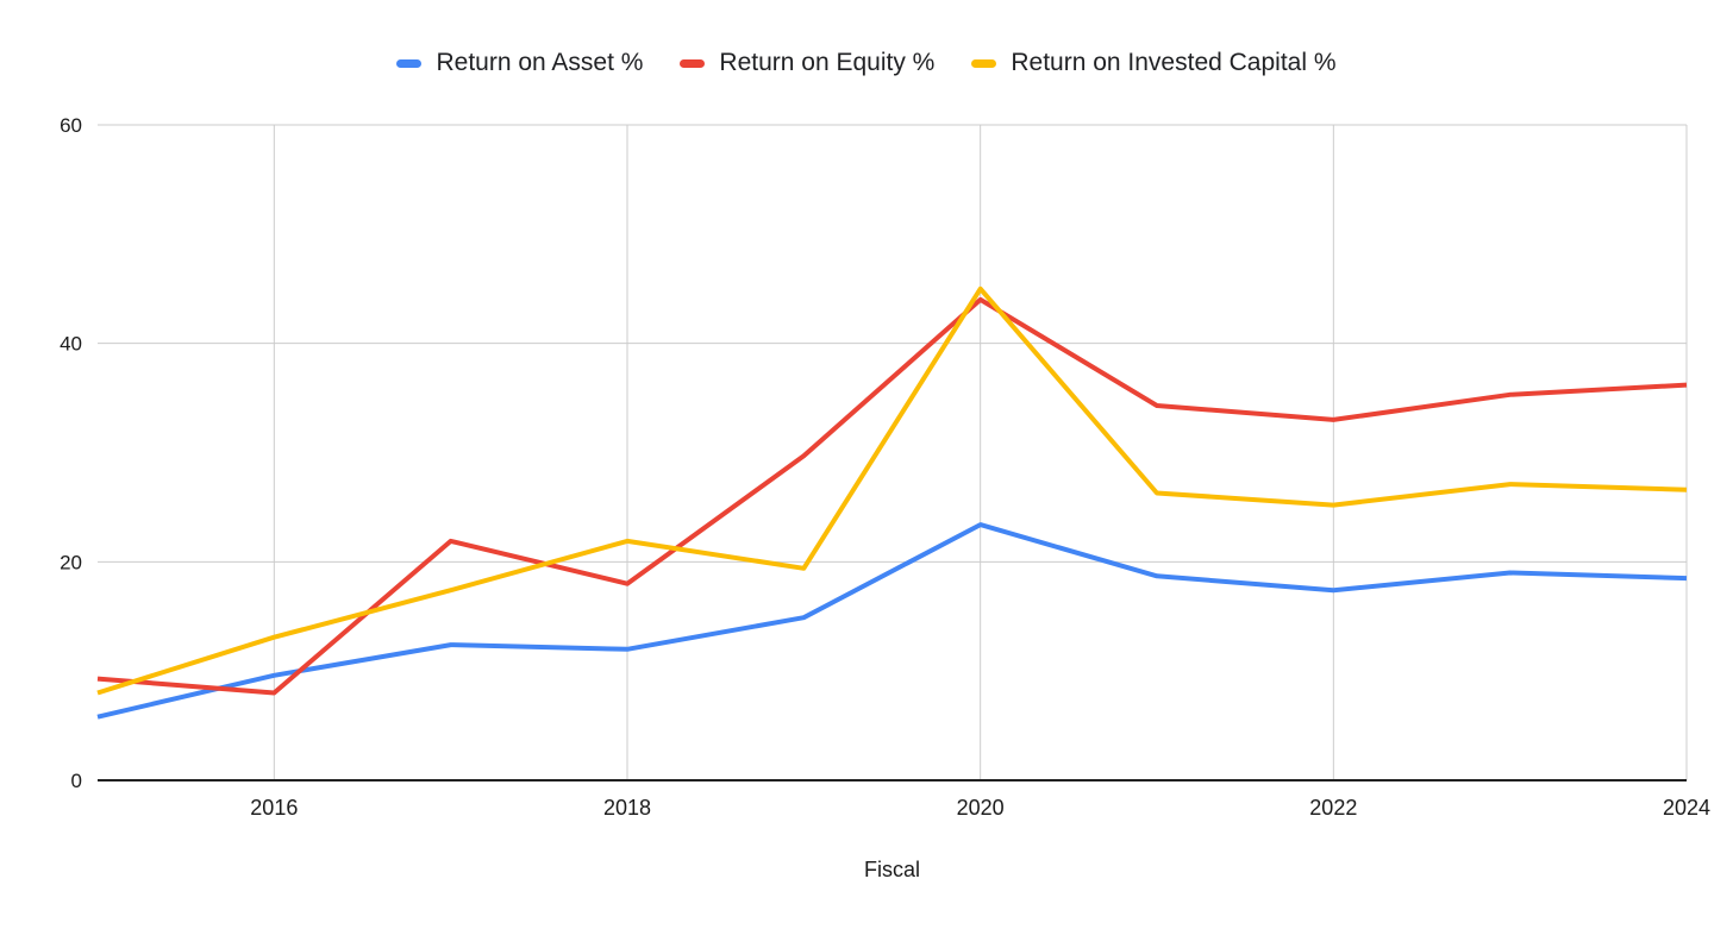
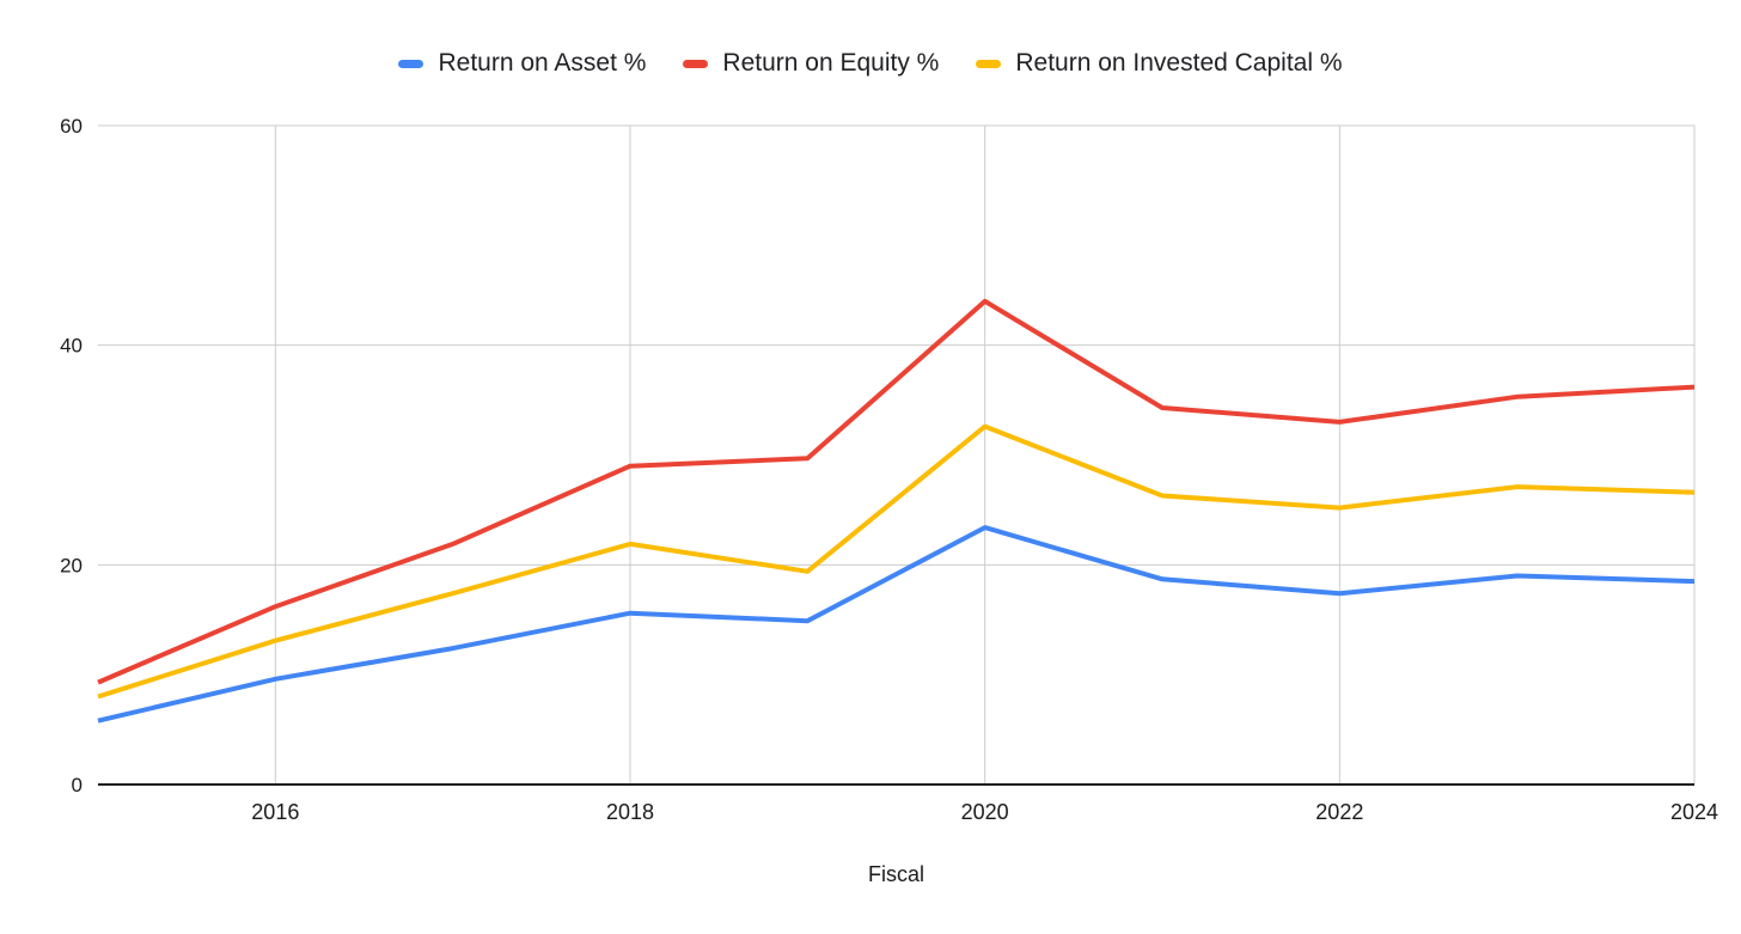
Return on Equity %/2016: 8 -> 16
Return on Asset %/2018: 12 -> 16
Return on Equity %/2018: 18 -> 29
Return on Invested Capital %/2020: 45 -> 33
